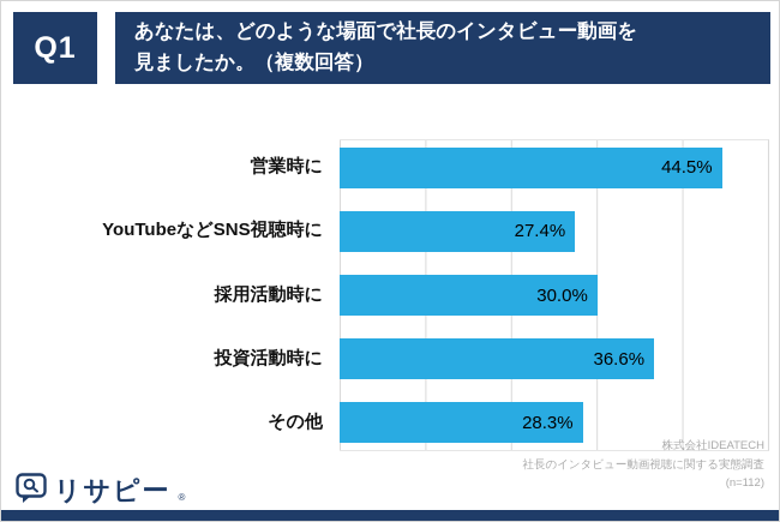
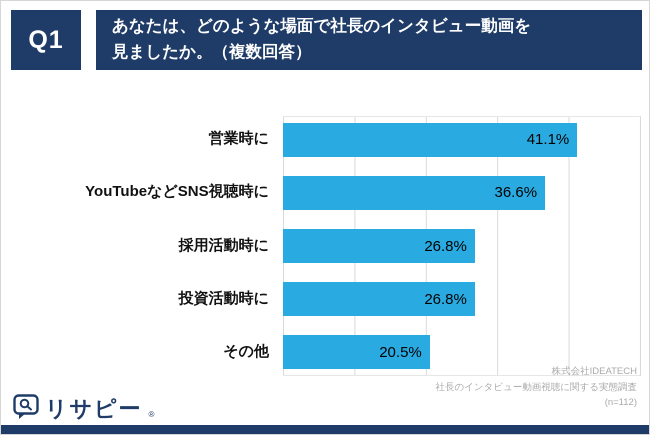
営業時に: 44.5% -> 41.1%
YouTubeなどSNS視聴時に: 27.4% -> 36.6%
採用活動時に: 30.0% -> 26.8%
投資活動時に: 36.6% -> 26.8%
その他: 28.3% -> 20.5%
